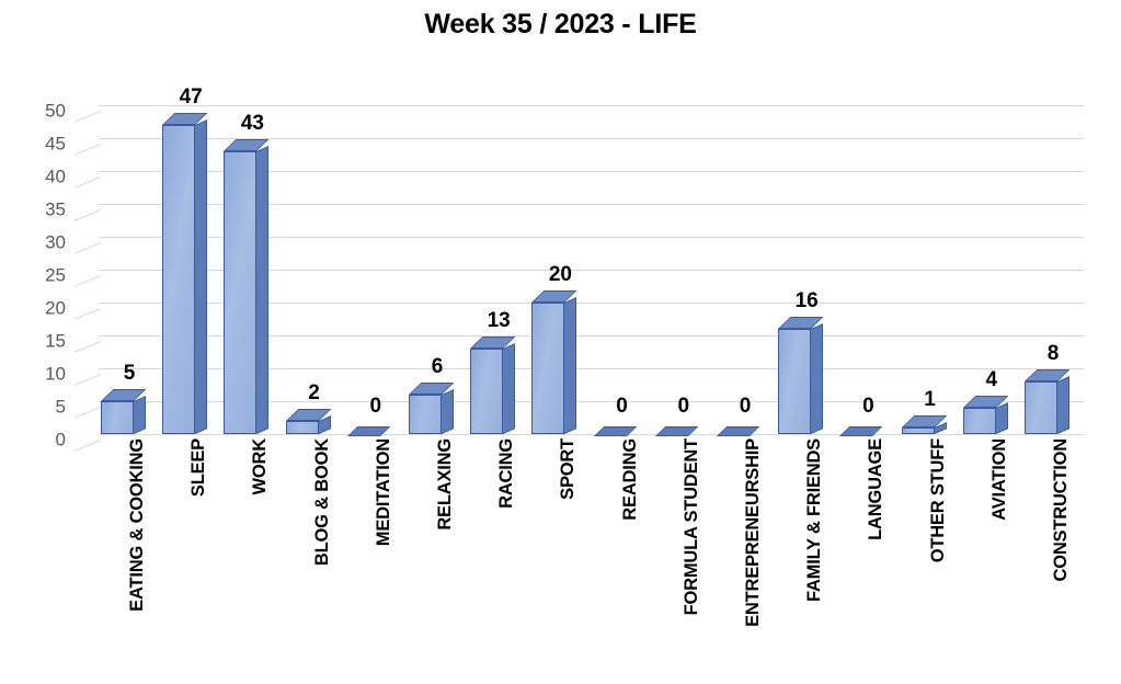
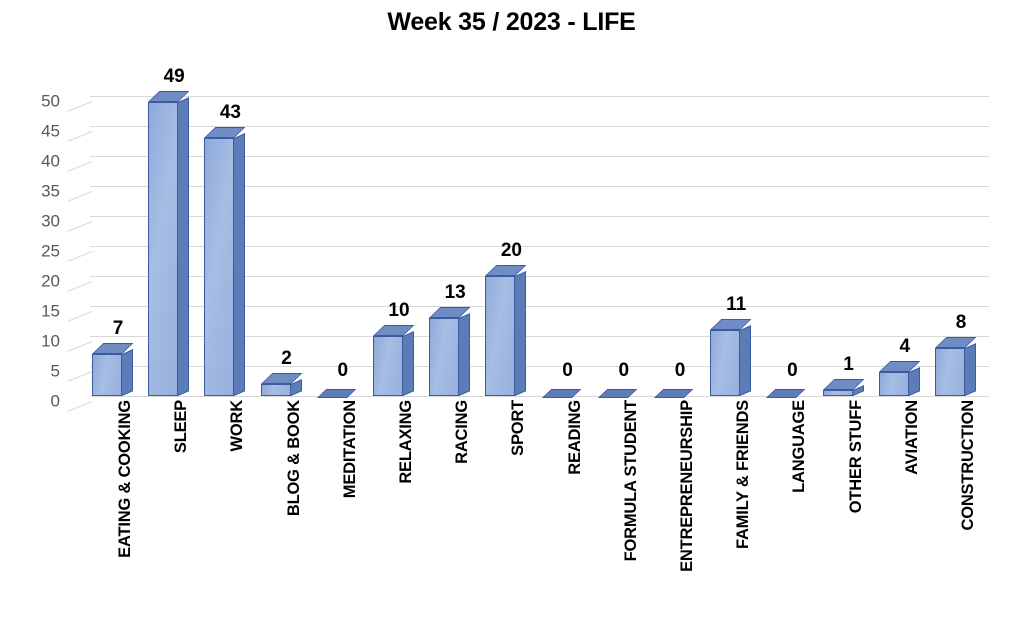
EATING & COOKING: 5 -> 7
SLEEP: 47 -> 49
RELAXING: 6 -> 10
FAMILY & FRIENDS: 16 -> 11
